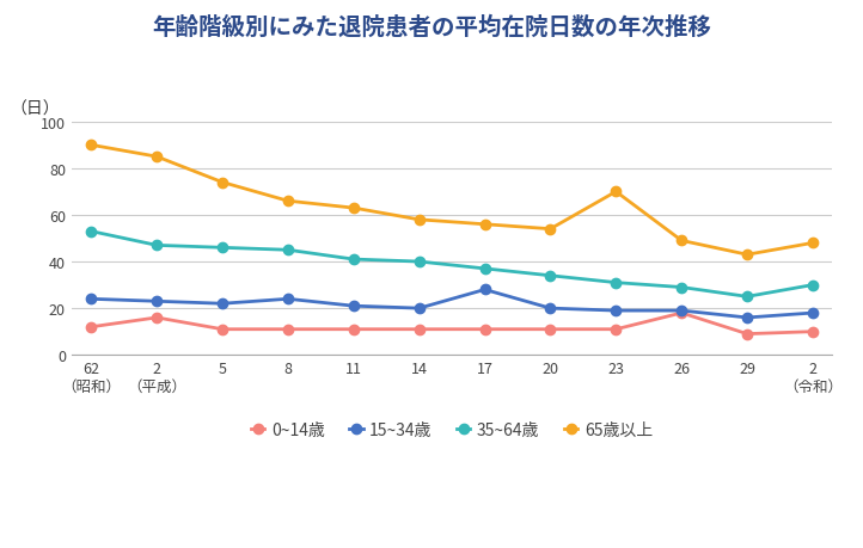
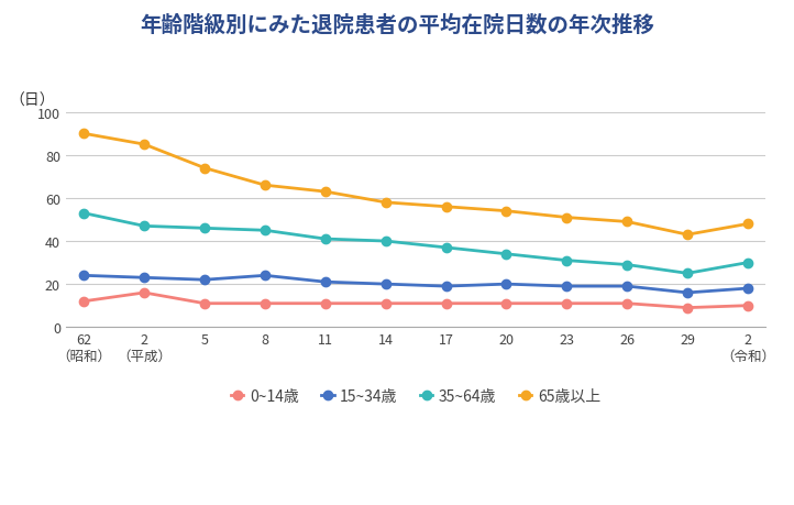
15~34歳/17: 28 -> 19
65歳以上/23: 70 -> 51
0~14歳/26: 18 -> 11
